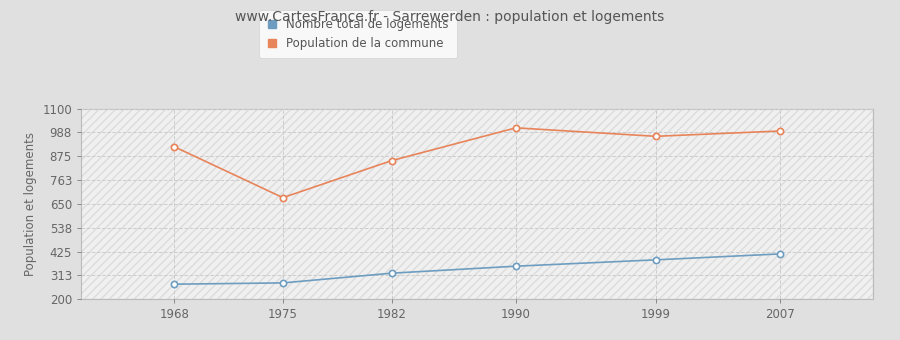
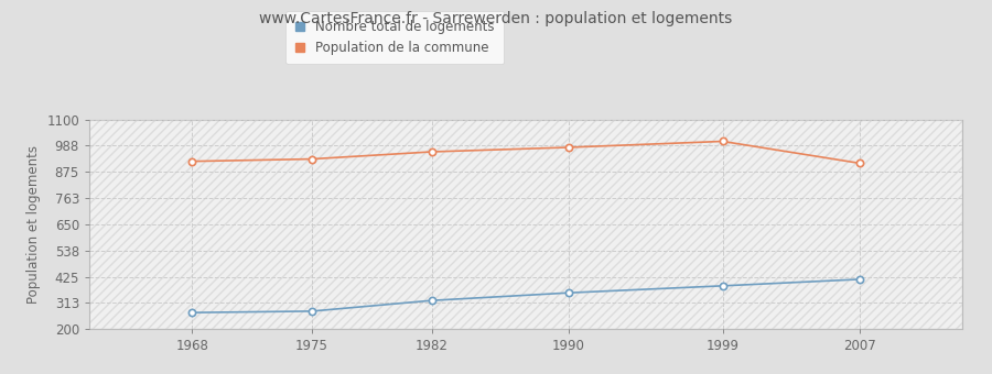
Population de la commune/1975: 680 -> 931
Population de la commune/1982: 855 -> 962
Population de la commune/1990: 1010 -> 981
Population de la commune/1999: 970 -> 1007
Population de la commune/2007: 995 -> 913
